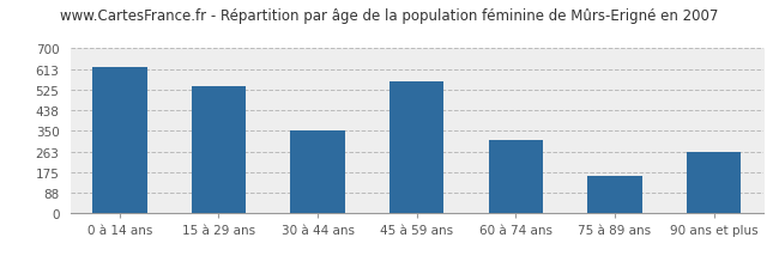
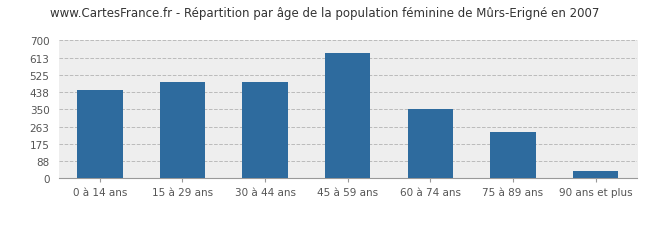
0 à 14 ans: 620 -> 450
15 à 29 ans: 540 -> 490
30 à 44 ans: 350 -> 490
45 à 59 ans: 560 -> 640
60 à 74 ans: 310 -> 350
75 à 89 ans: 160 -> 230
90 ans et plus: 260 -> 40
